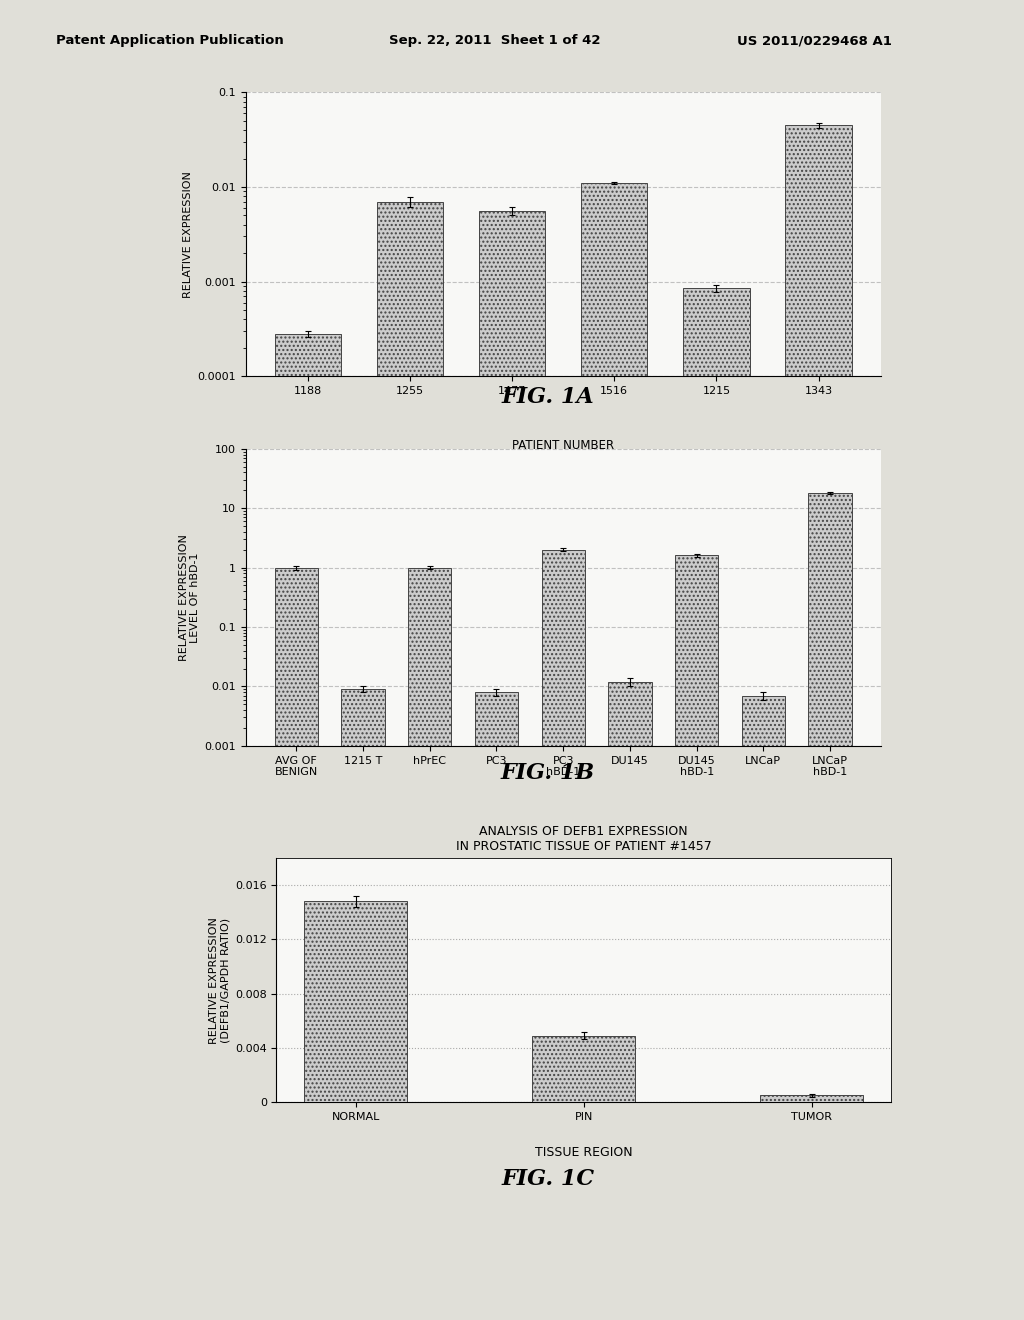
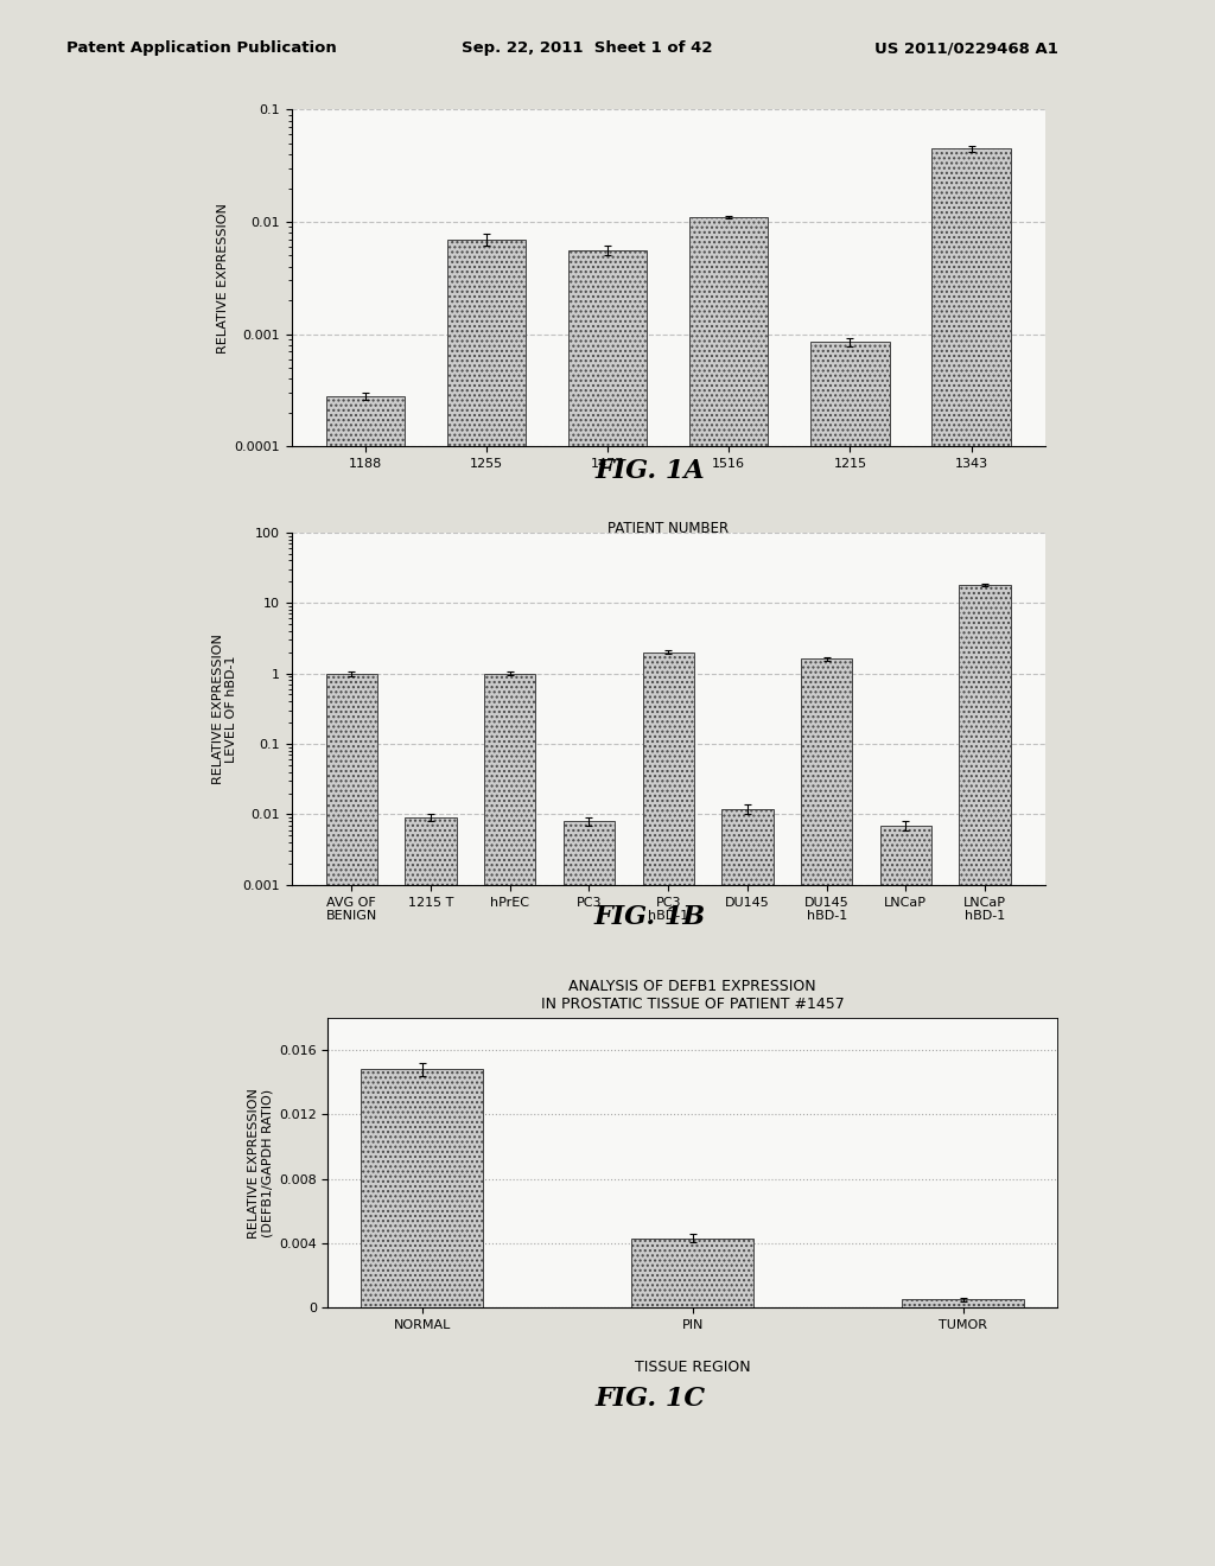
PIN: 0.0049 -> 0.0043
